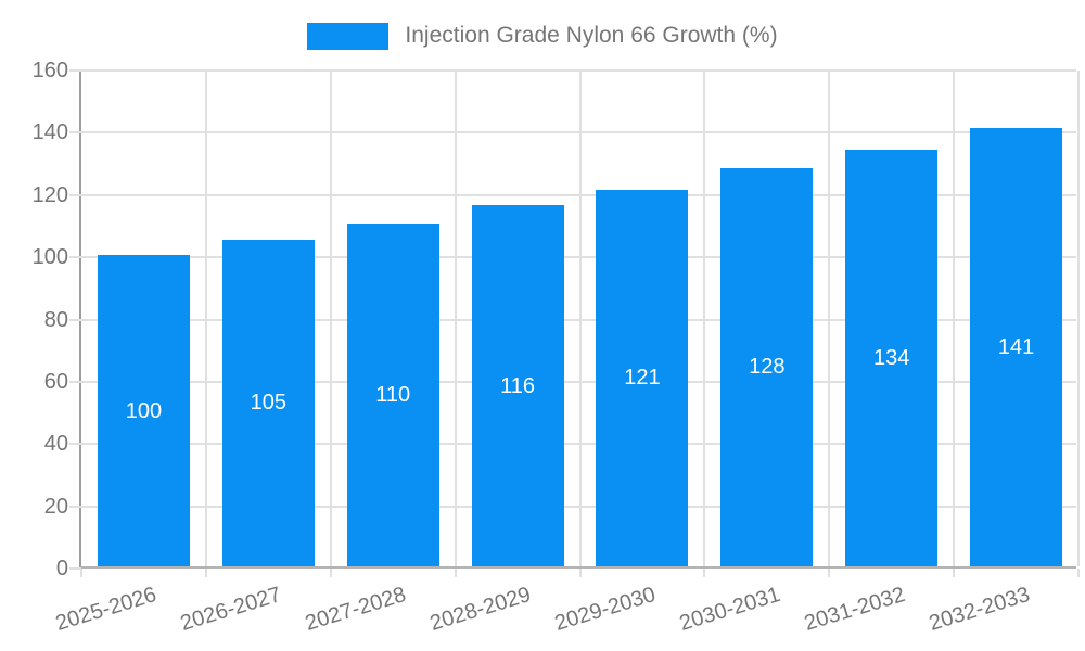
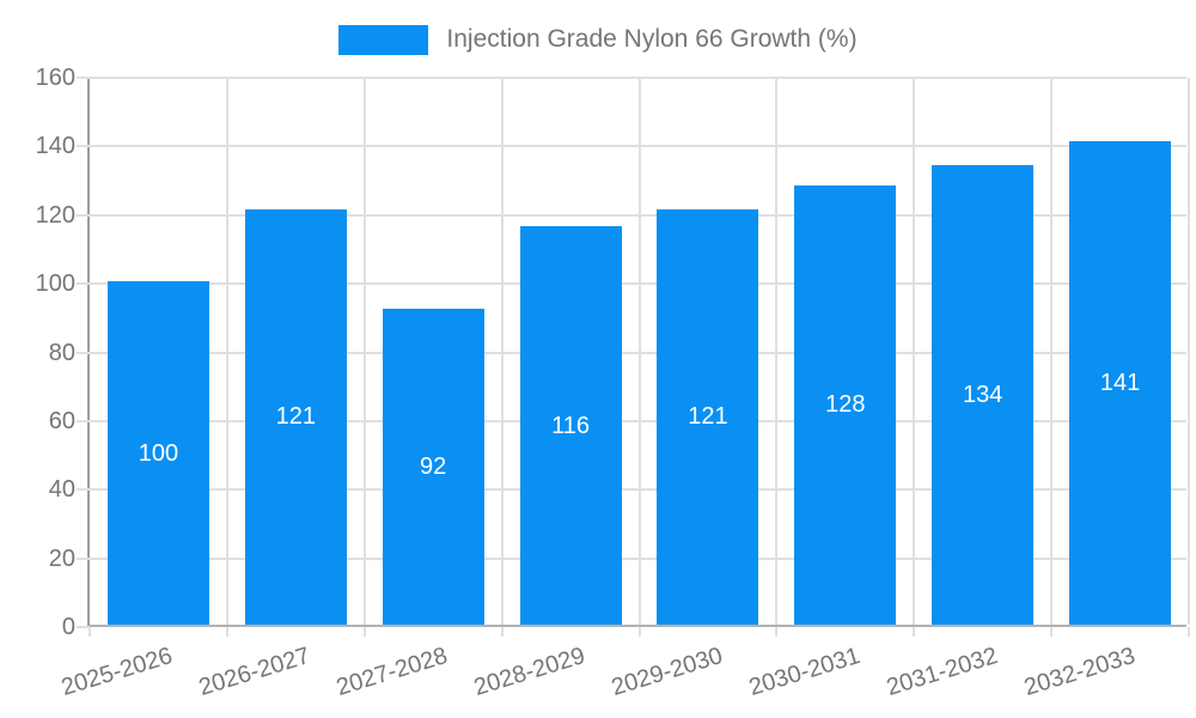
2026-2027: 105 -> 121
2027-2028: 110 -> 92
